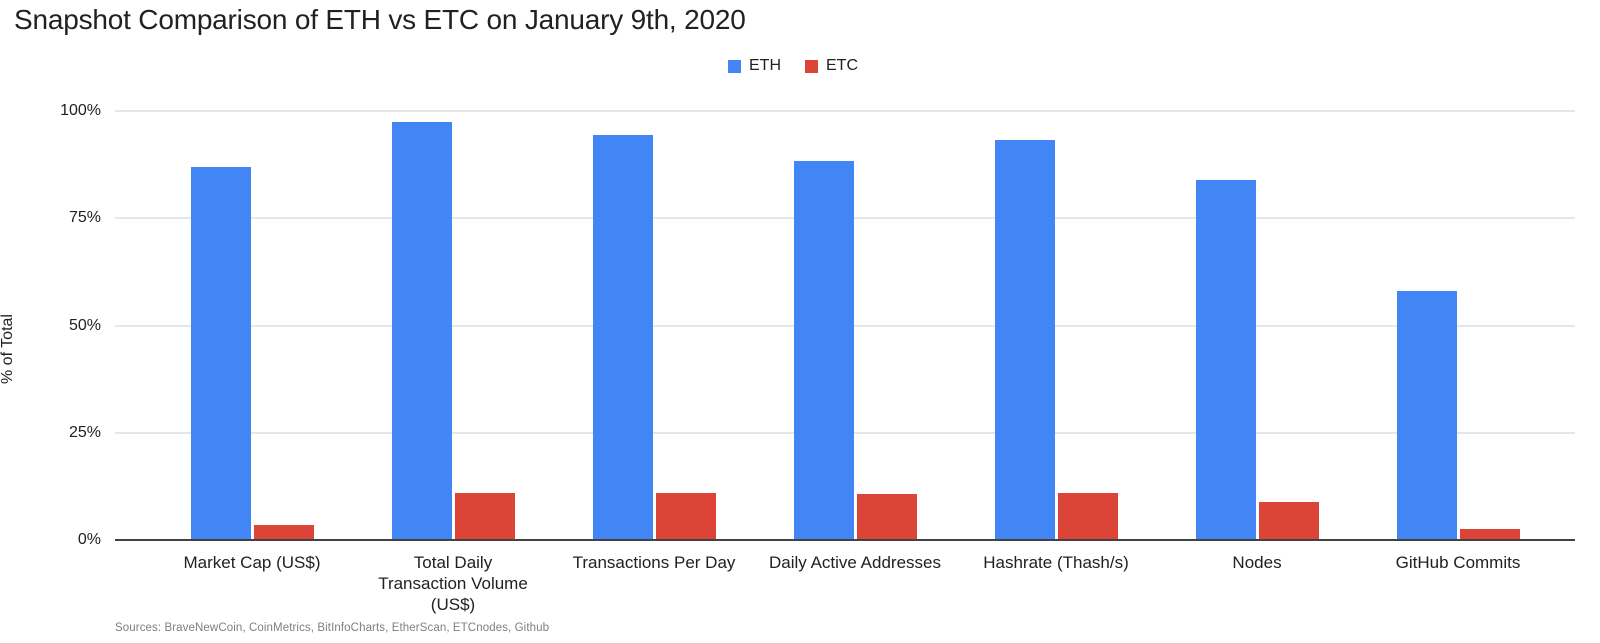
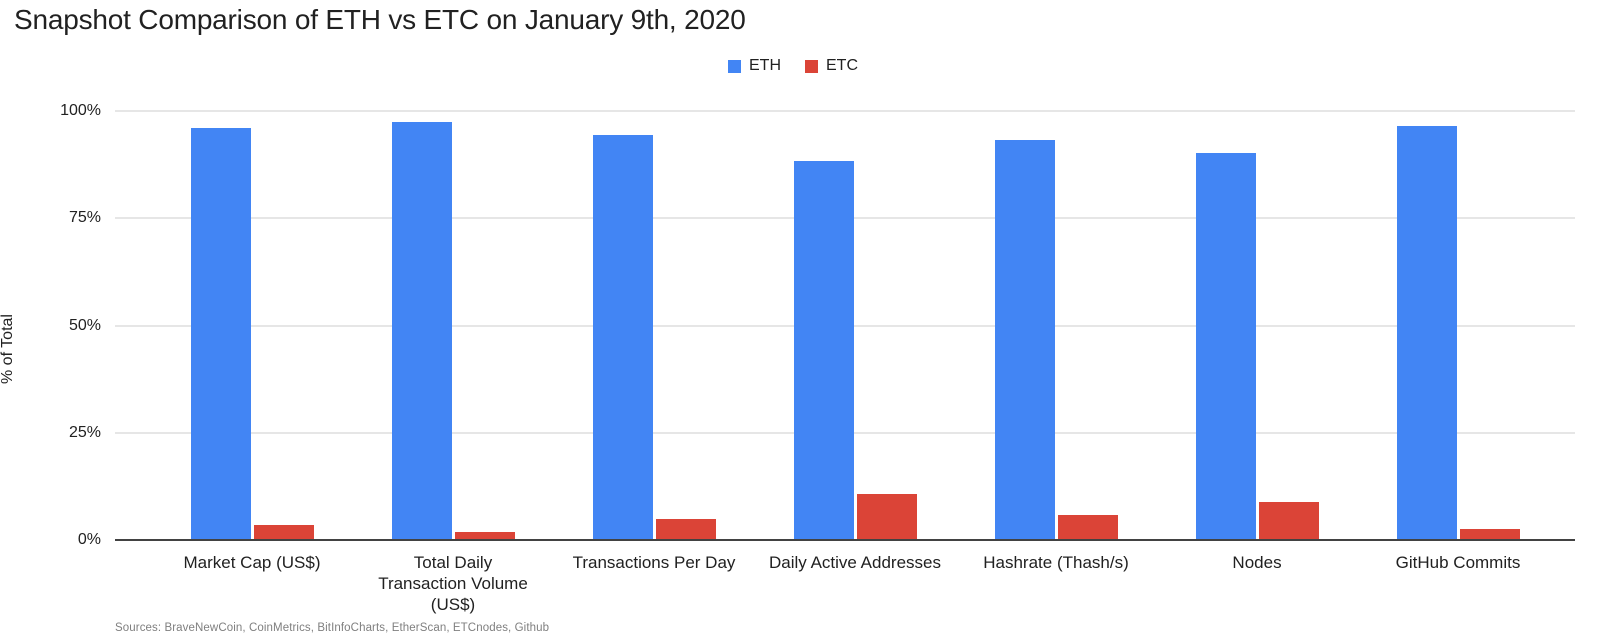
ETH/Market Cap (US$): 87% -> 96%
ETC/Total Daily Transaction Volume (US$): 11% -> 2%
ETC/Transactions Per Day: 11% -> 5%
ETC/Hashrate (Thash/s): 11% -> 6%
ETH/Nodes: 84% -> 90%
ETH/GitHub Commits: 58% -> 96%
